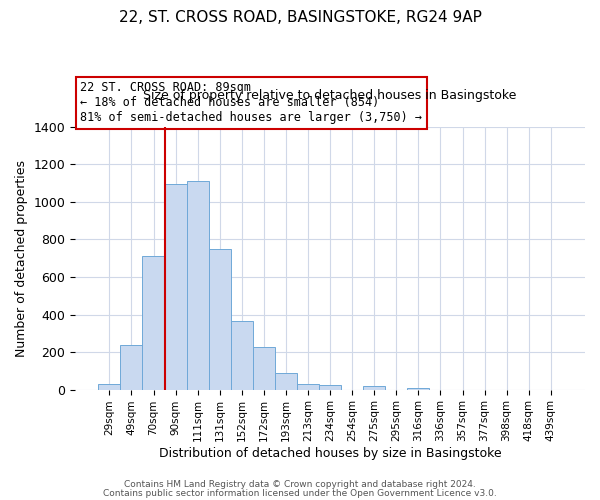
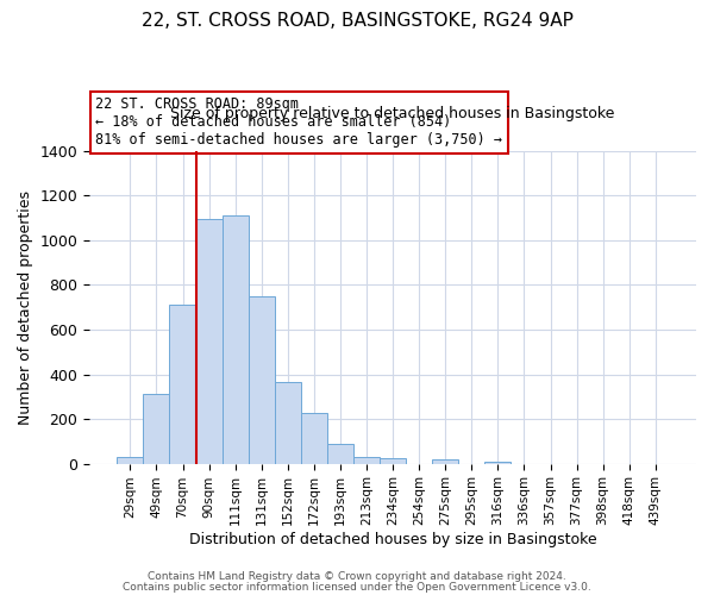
49sqm: 240 -> 310
